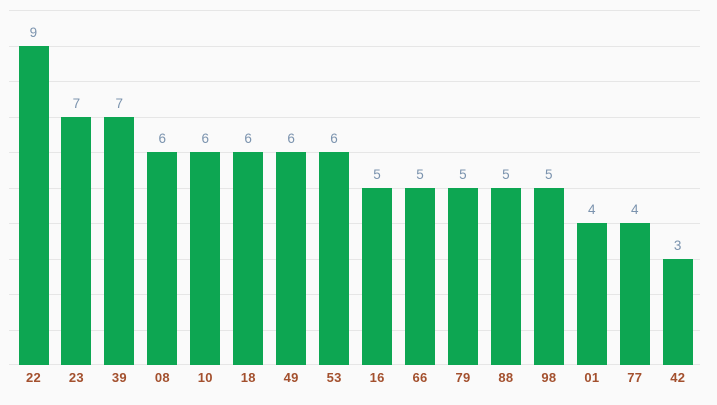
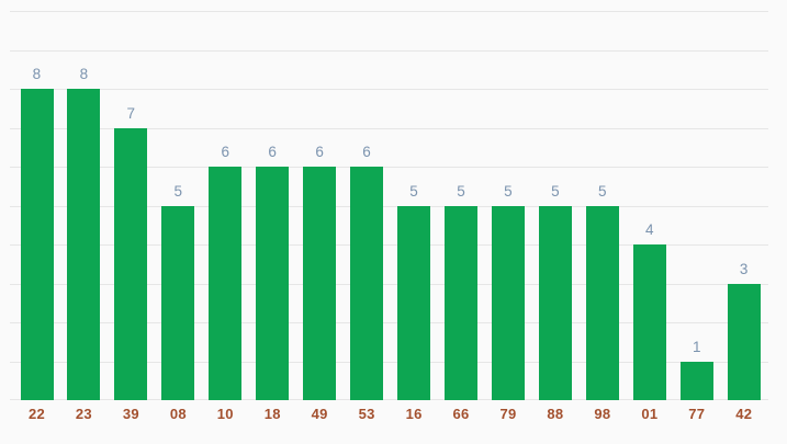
22: 9 -> 8
23: 7 -> 8
08: 6 -> 5
77: 4 -> 1
